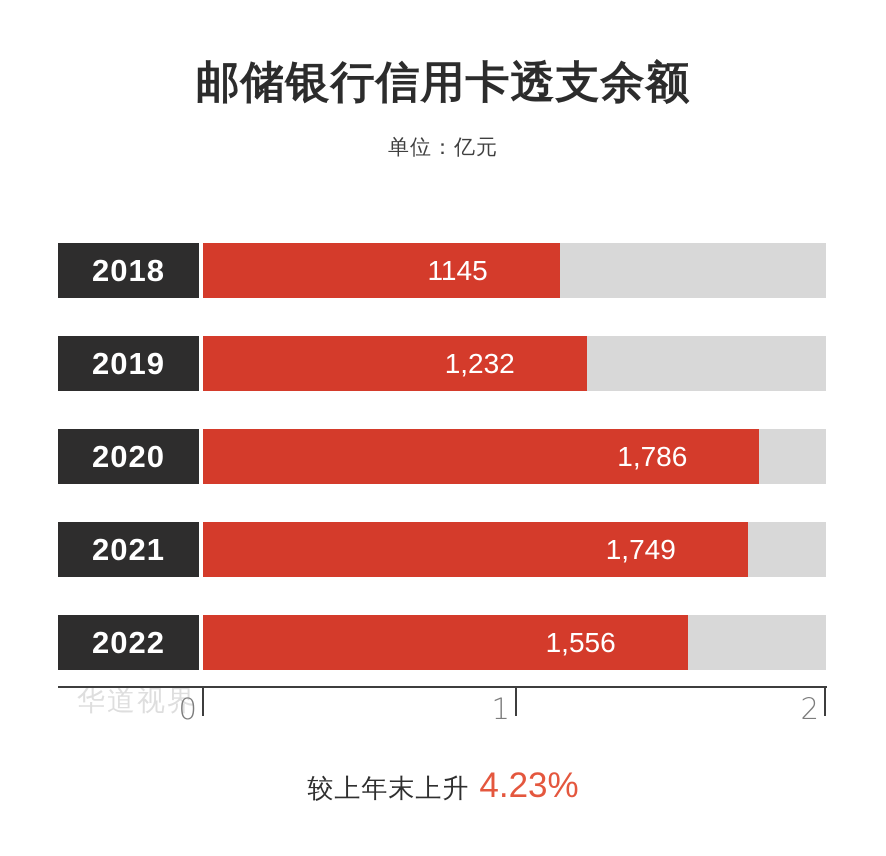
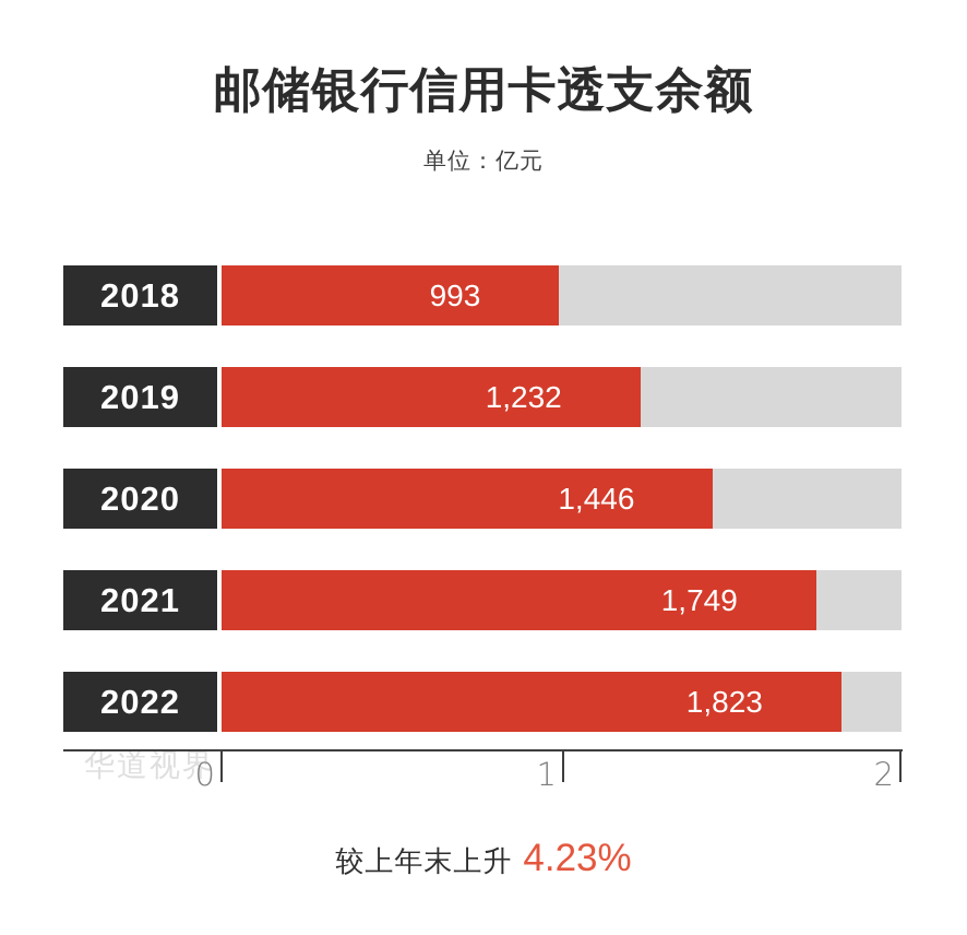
2018: 1145 -> 993
2020: 1,786 -> 1,446
2022: 1,556 -> 1,823
